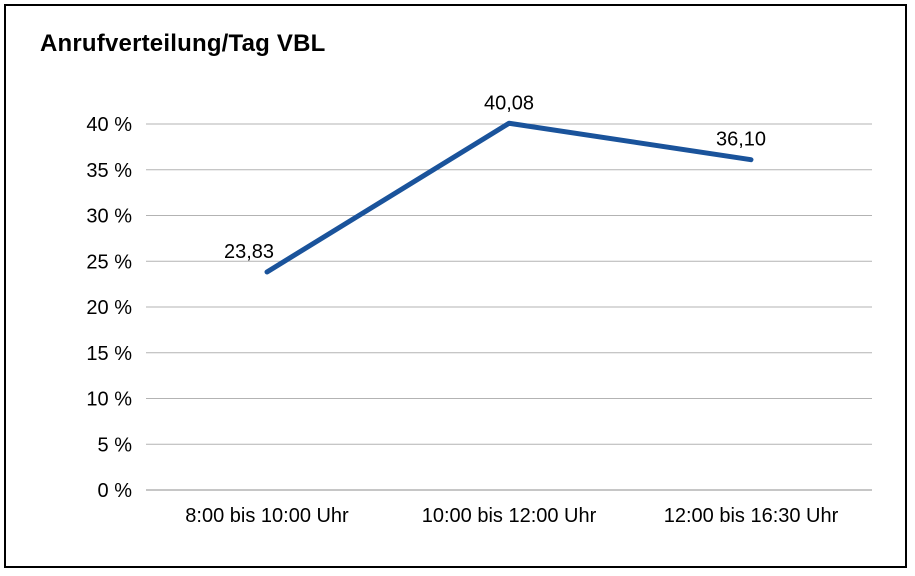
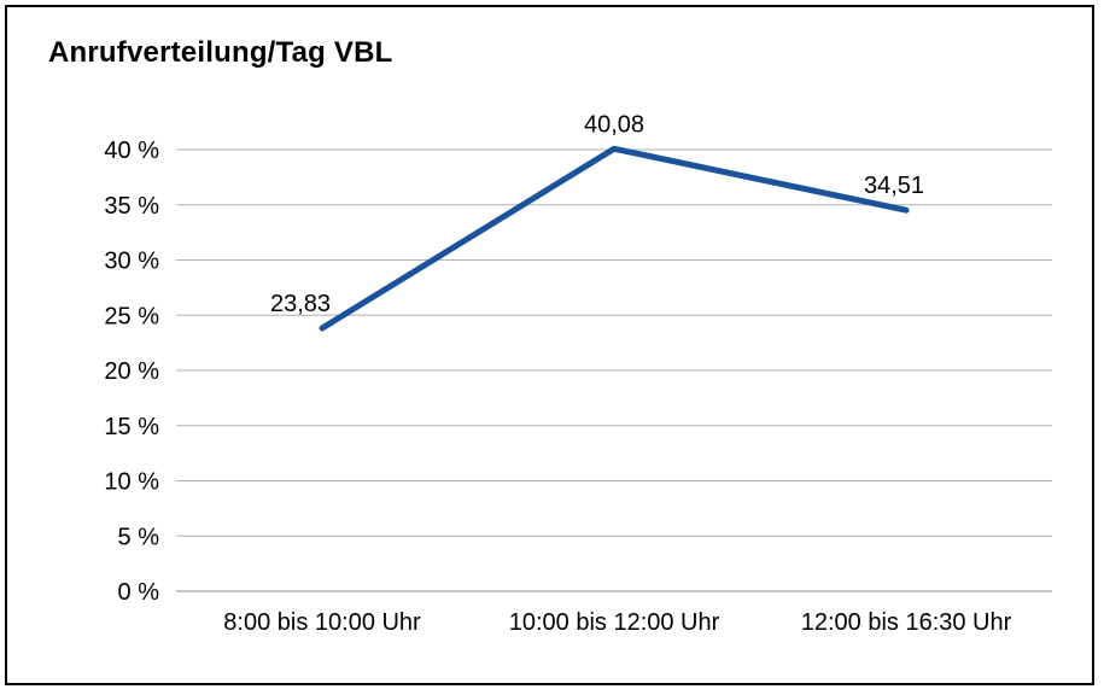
12:00 bis 16:30 Uhr: 36,10 -> 34,51
